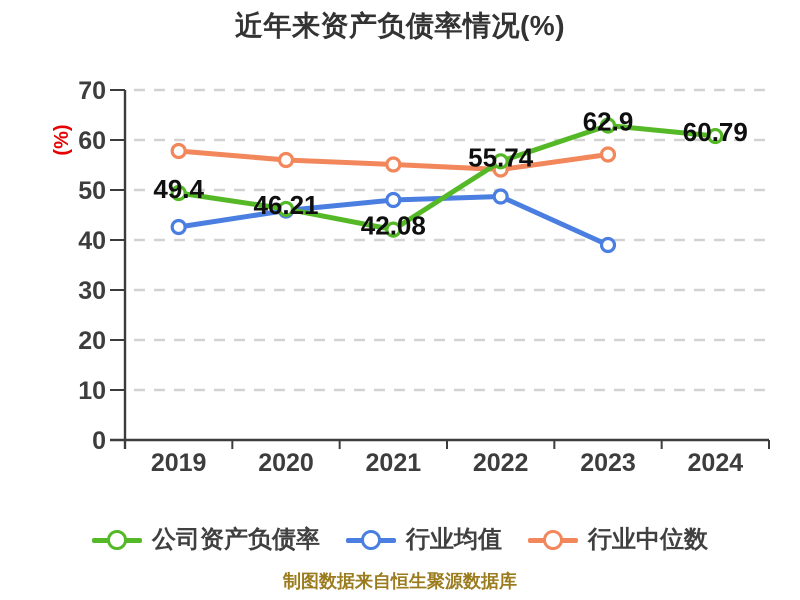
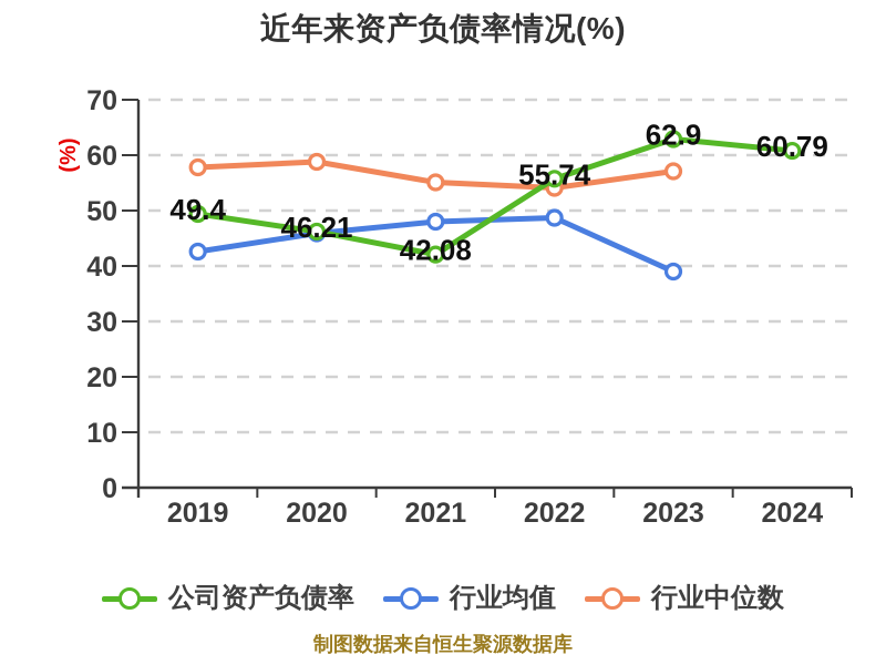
行业中位数/2020: 56 -> 59
